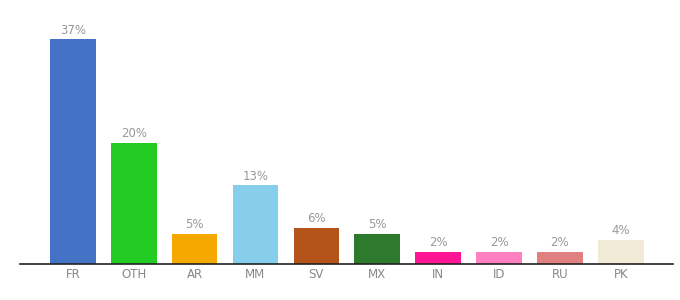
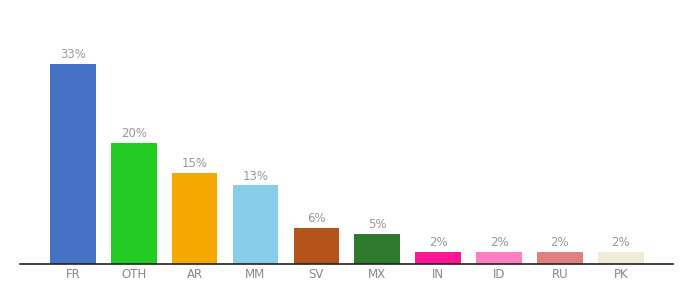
FR: 37% -> 33%
AR: 5% -> 15%
PK: 4% -> 2%
